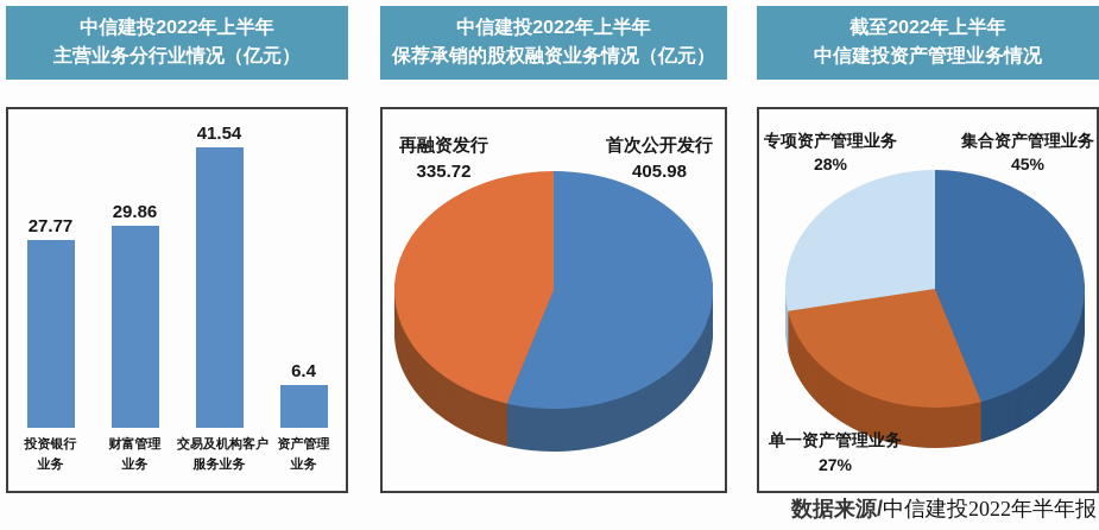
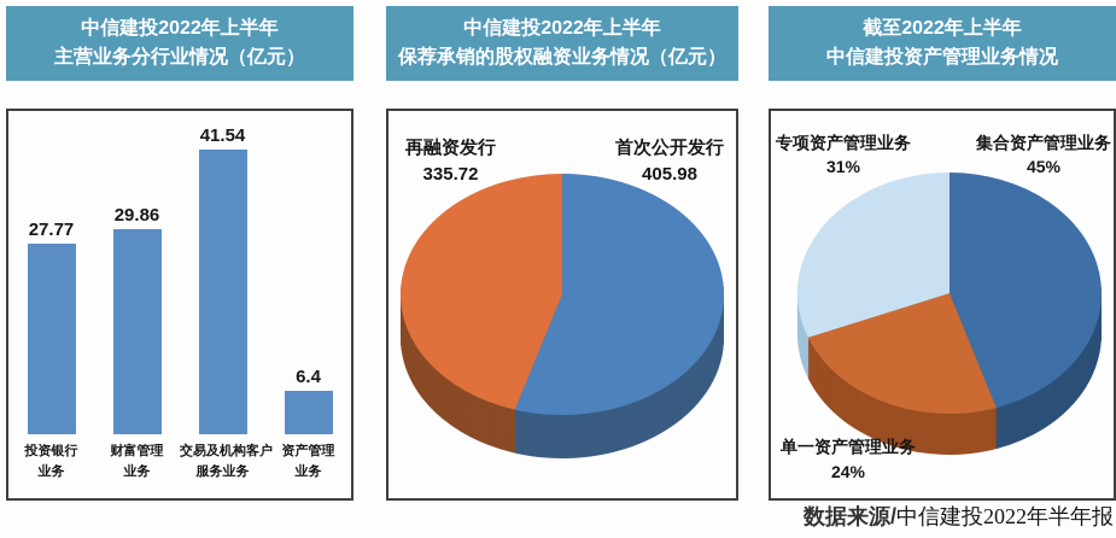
截至2022年上半年中信建投资产管理业务情况/单一资产管理业务: 27% -> 24%
截至2022年上半年中信建投资产管理业务情况/专项资产管理业务: 28% -> 31%
